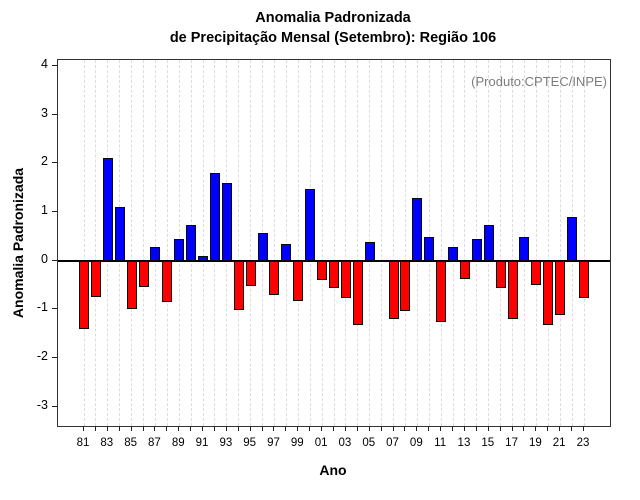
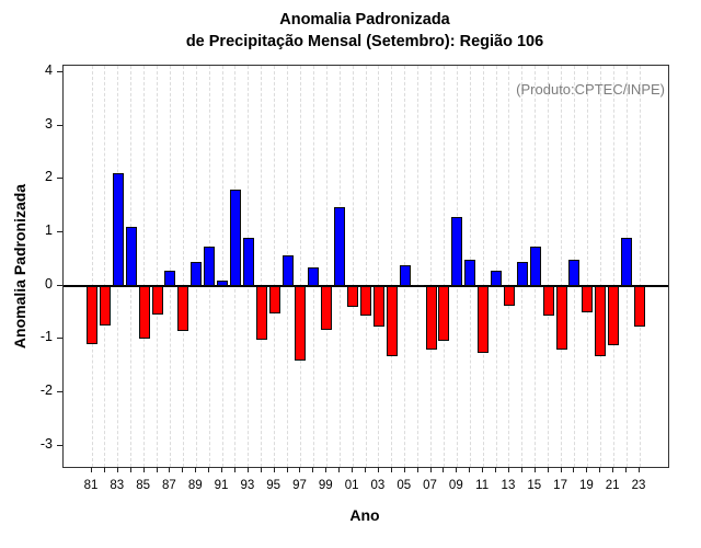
81: -1.4 -> -1.1
93: 1.6 -> 0.9
97: -0.7 -> -1.4
